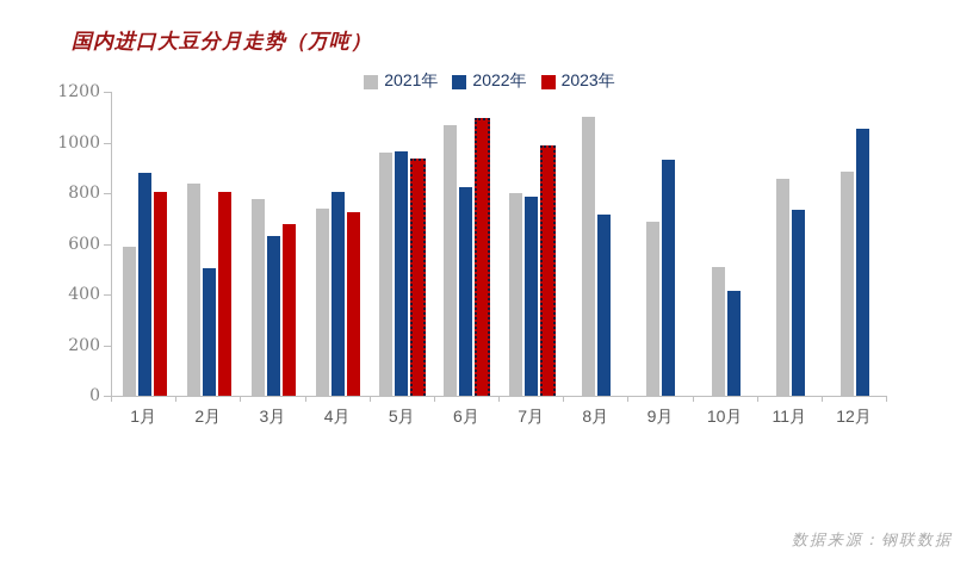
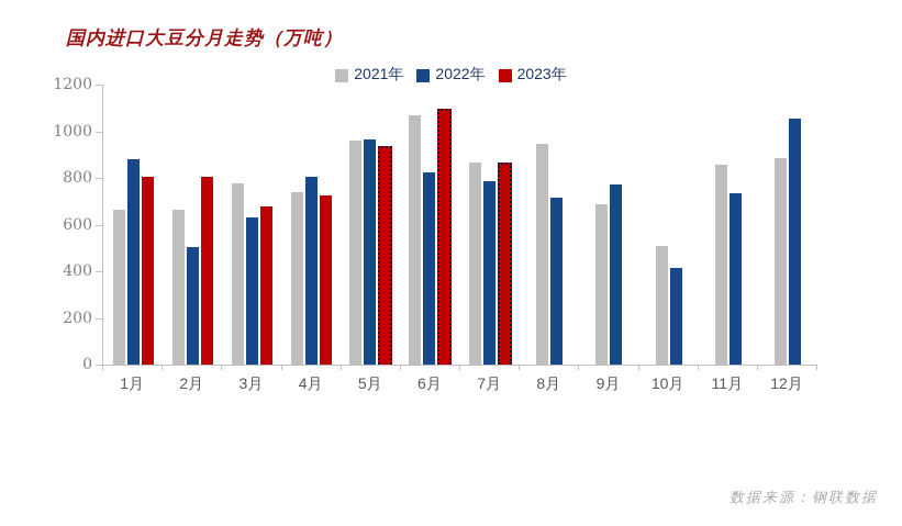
2021年/1月: 590 -> 660
2021年/2月: 840 -> 660
2021年/7月: 800 -> 860
2023年/7月: 980 -> 860
2021年/8月: 1100 -> 940
2022年/9月: 930 -> 770
